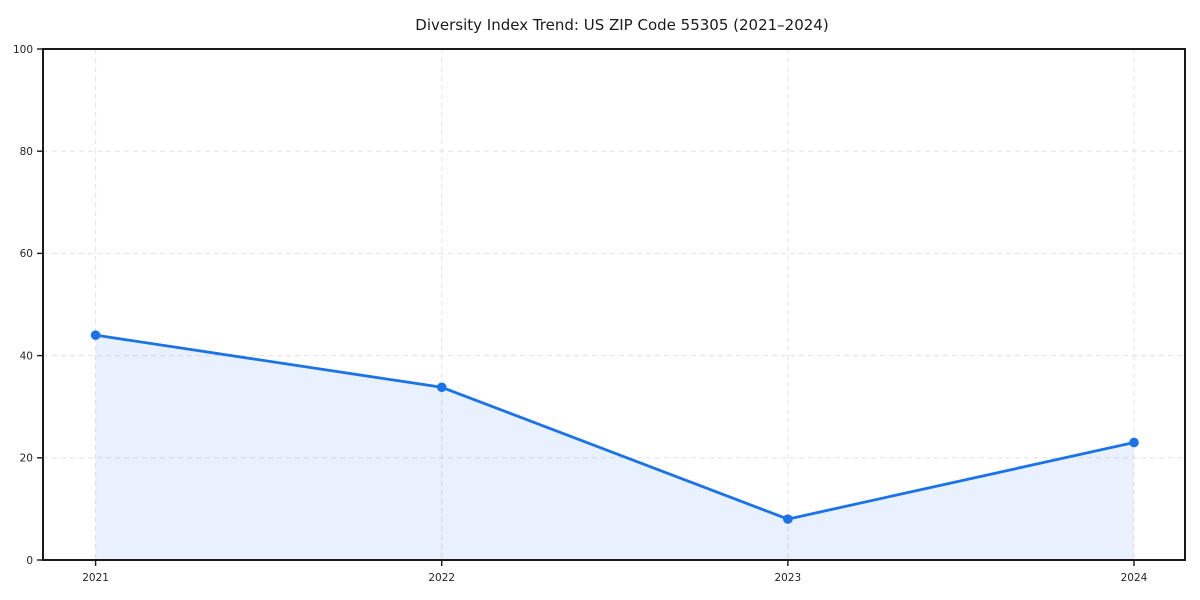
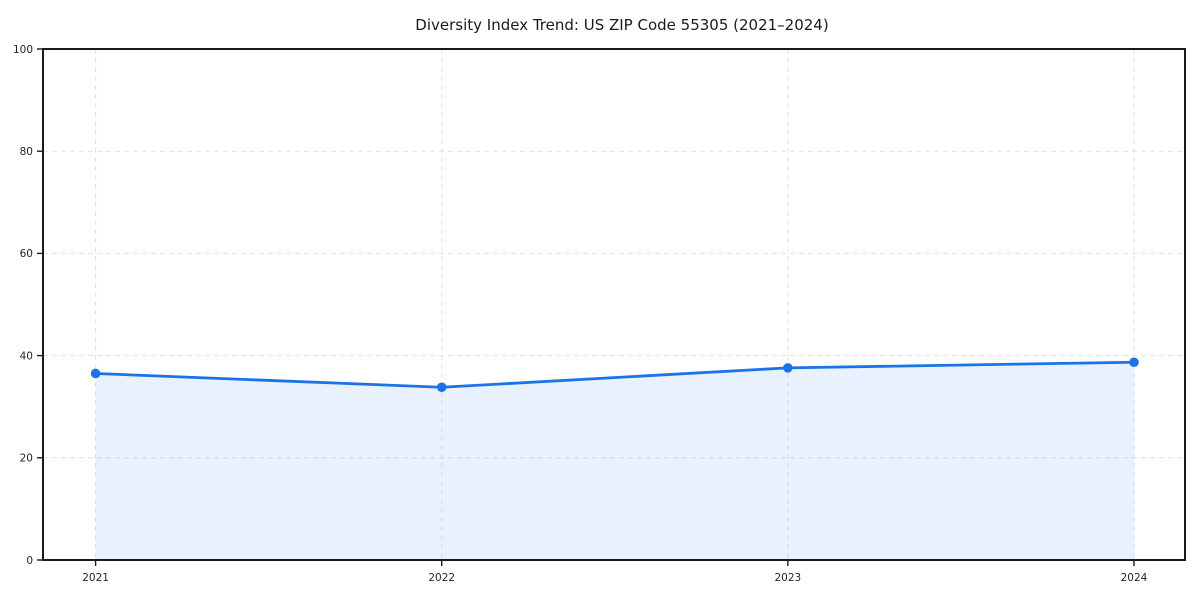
2021: 44 -> 36
2023: 8 -> 38
2024: 23 -> 39
